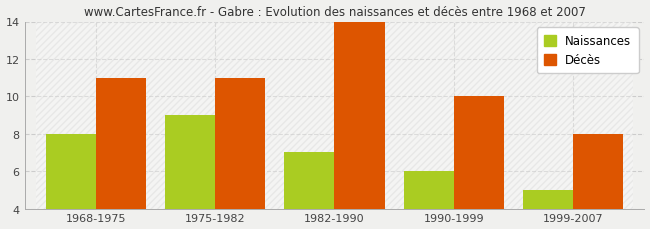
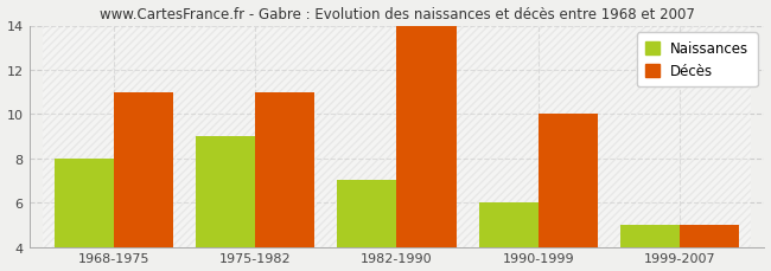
Décès/1999-2007: 8 -> 5
